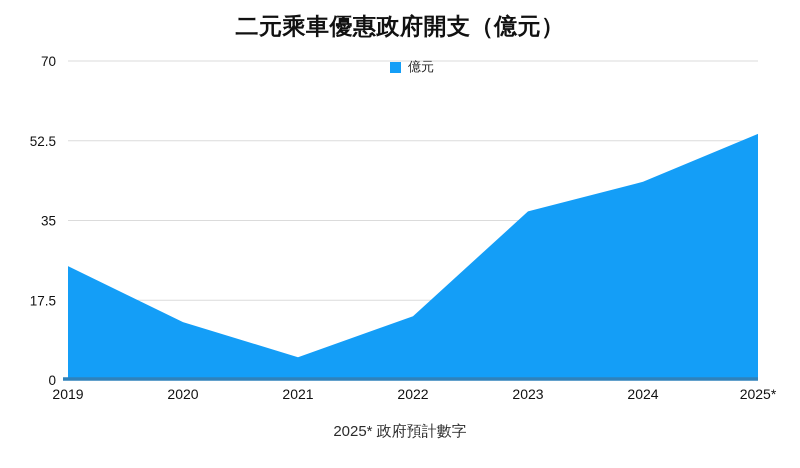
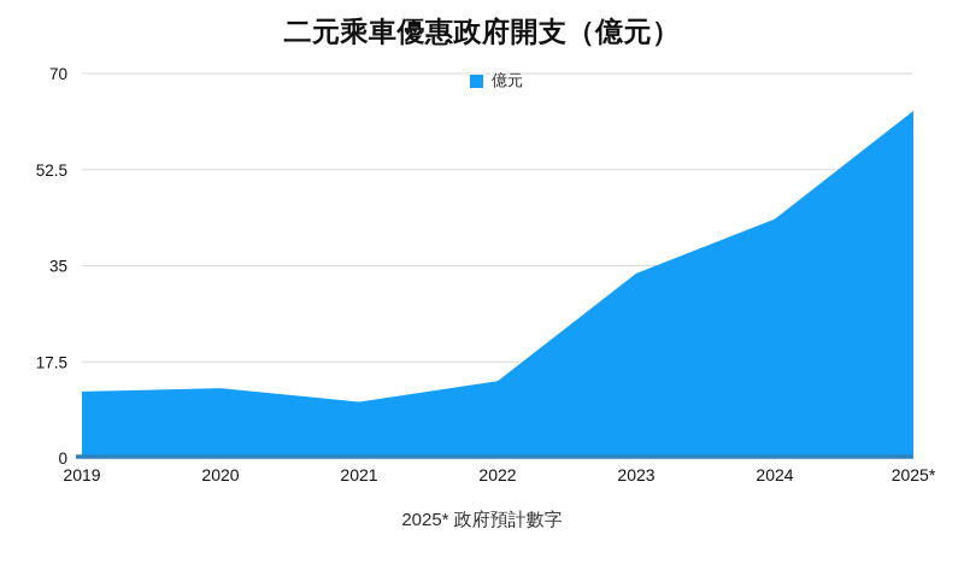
2019: 25 -> 12
2021: 5 -> 10
2023: 37 -> 34
2025*: 54 -> 63
